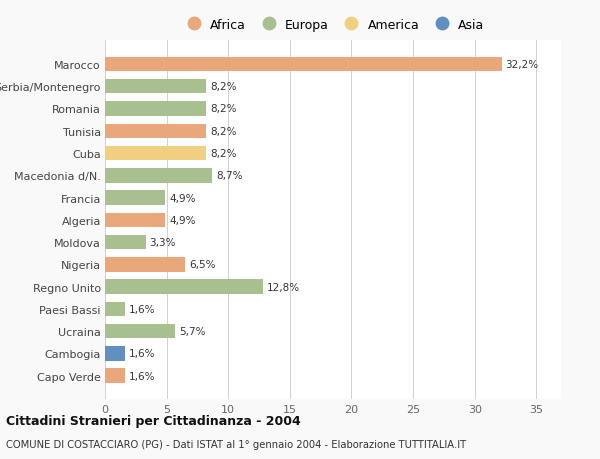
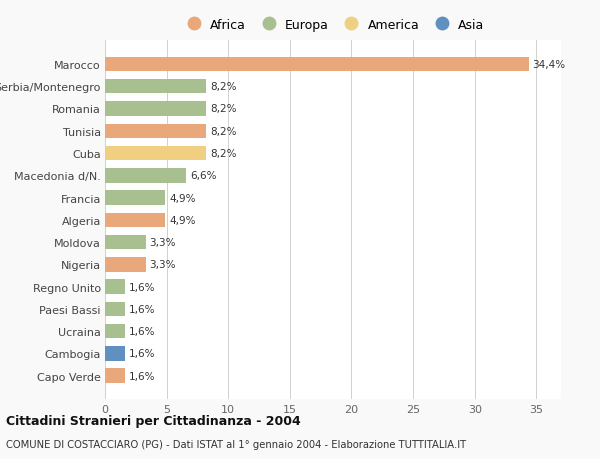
Marocco: 32,2% -> 34,4%
Macedonia d/N.: 8,7% -> 6,6%
Nigeria: 6,5% -> 3,3%
Regno Unito: 12,8% -> 1,6%
Ucraina: 5,7% -> 1,6%
